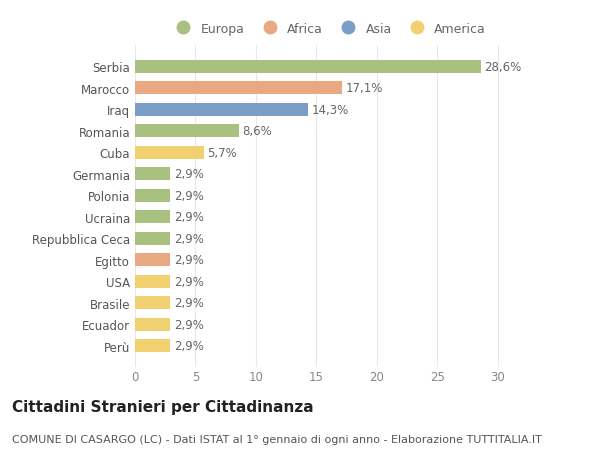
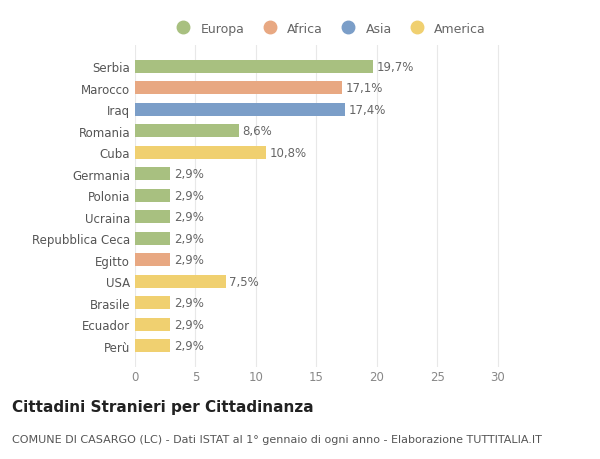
Serbia: 28,6% -> 19,7%
Iraq: 14,3% -> 17,4%
Cuba: 5,7% -> 10,8%
USA: 2,9% -> 7,5%
